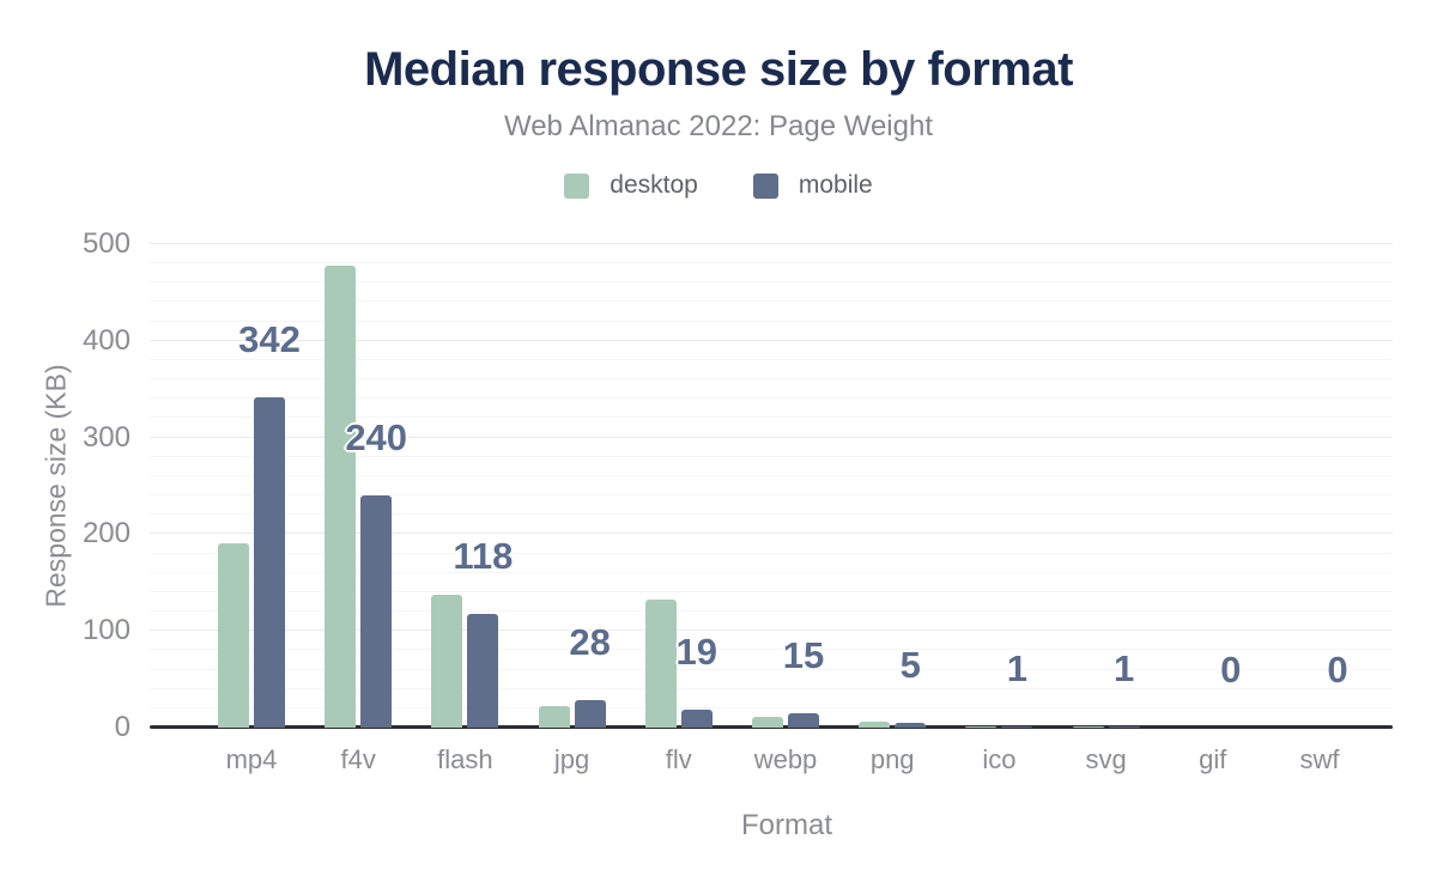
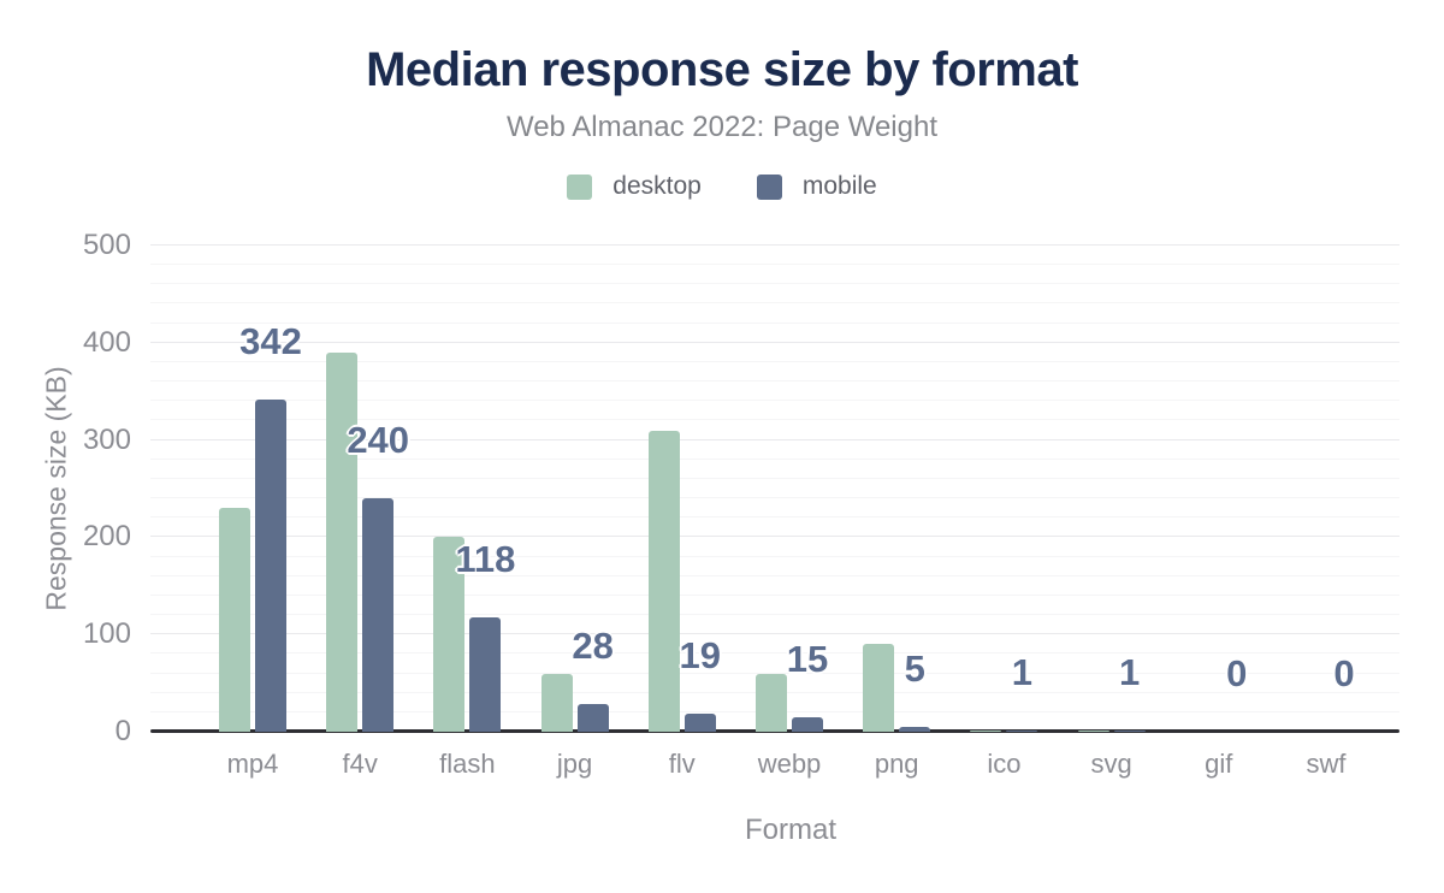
desktop/mp4: 190 -> 230
desktop/f4v: 480 -> 390
desktop/flash: 140 -> 200
desktop/jpg: 20 -> 60
desktop/flv: 130 -> 310
desktop/webp: 10 -> 60
desktop/png: 10 -> 90
